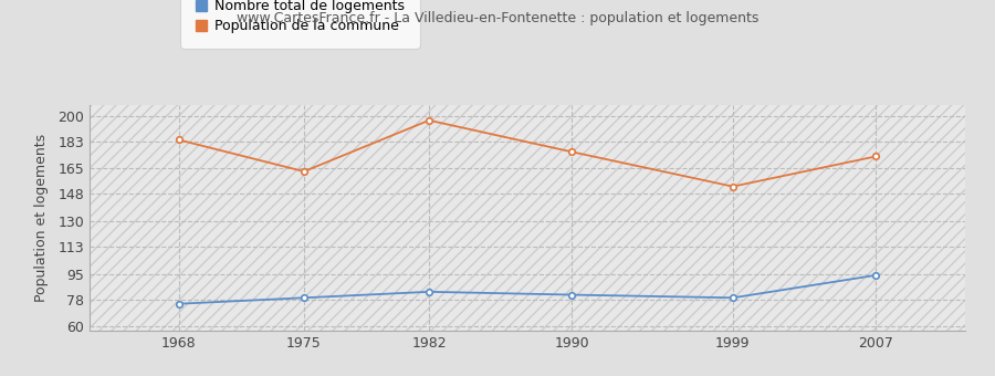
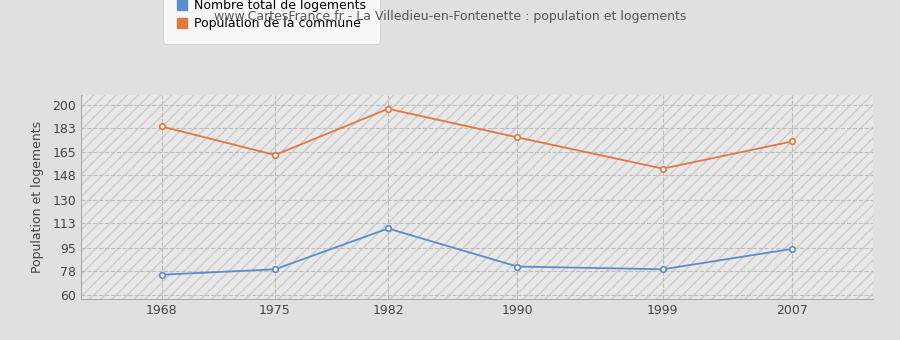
Nombre total de logements/1982: 83 -> 109
